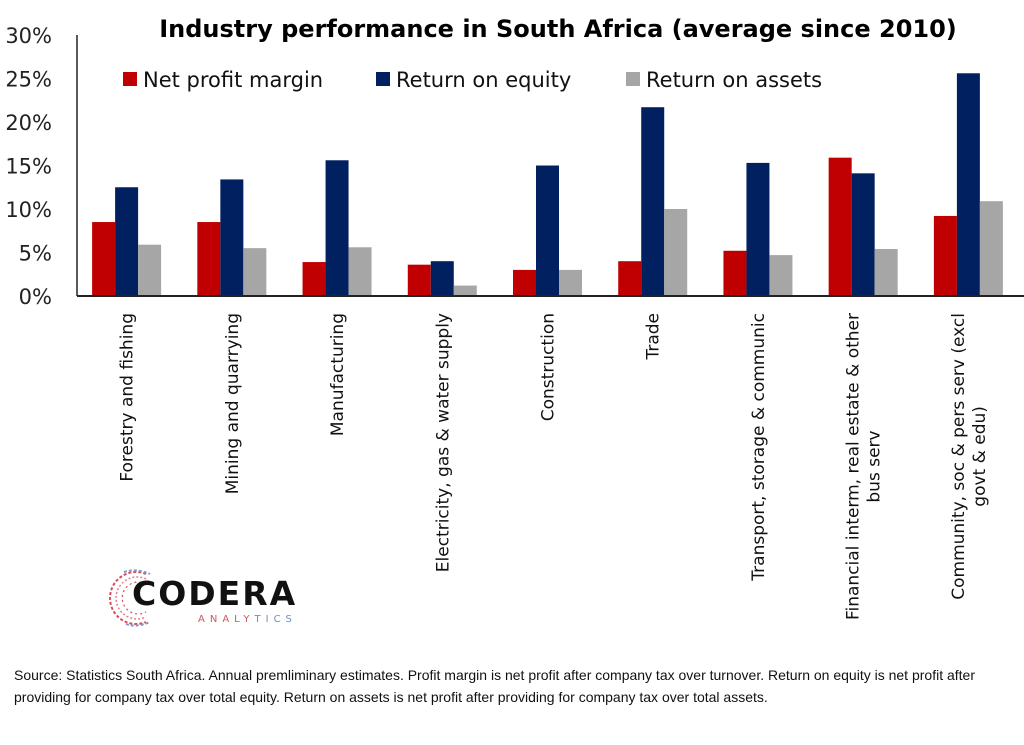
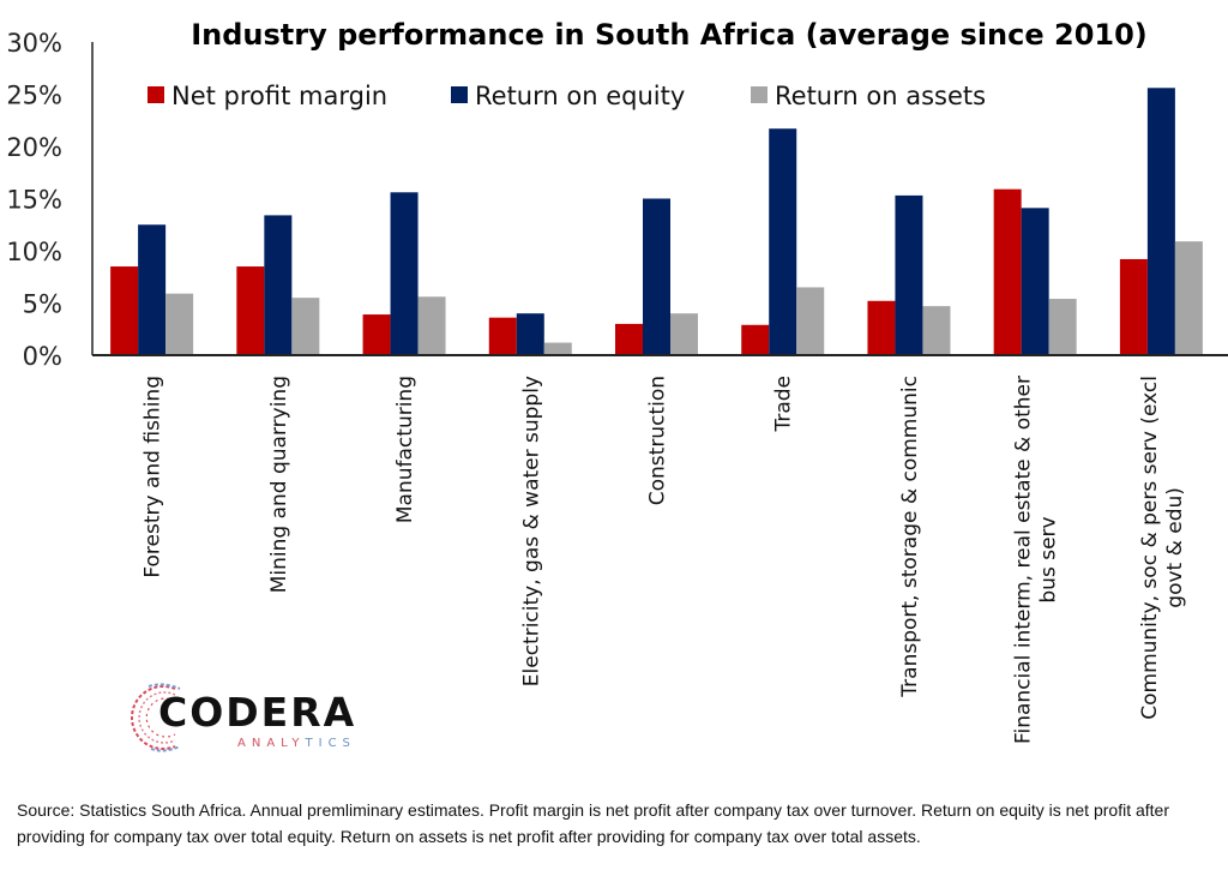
Return on assets/Construction: 3% -> 4%
Net profit margin/Trade: 4% -> 3%
Return on assets/Trade: 10% -> 6%
